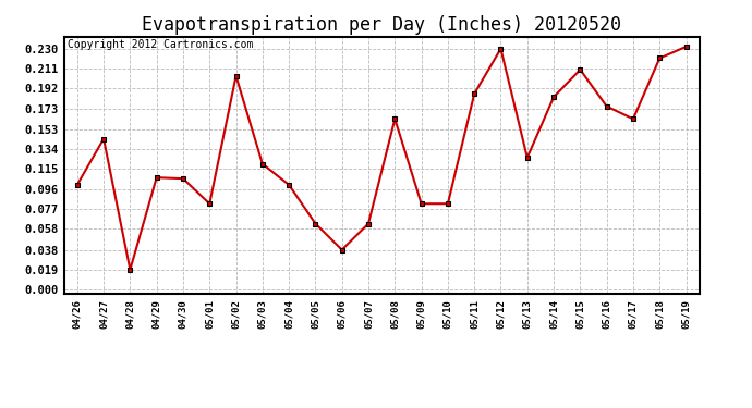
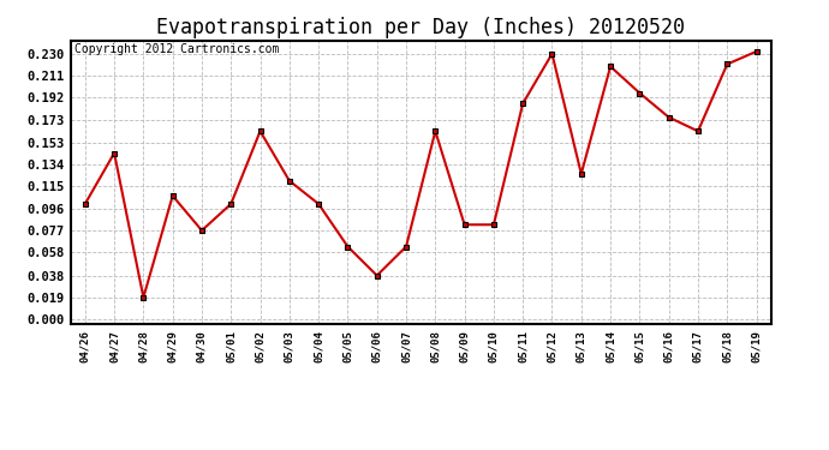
04/30: 0.106 -> 0.077
05/01: 0.082 -> 0.100
05/02: 0.204 -> 0.163
05/14: 0.184 -> 0.219
05/15: 0.210 -> 0.196
